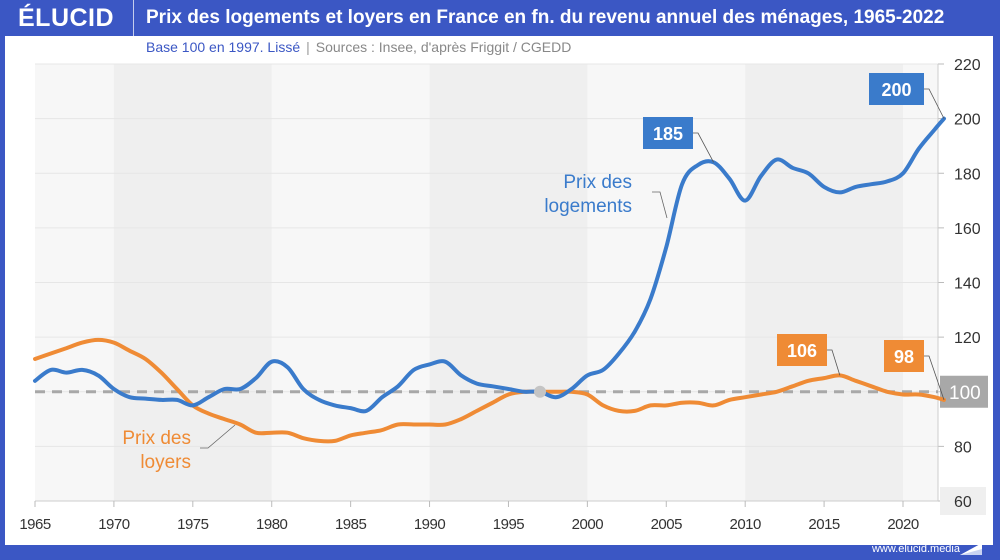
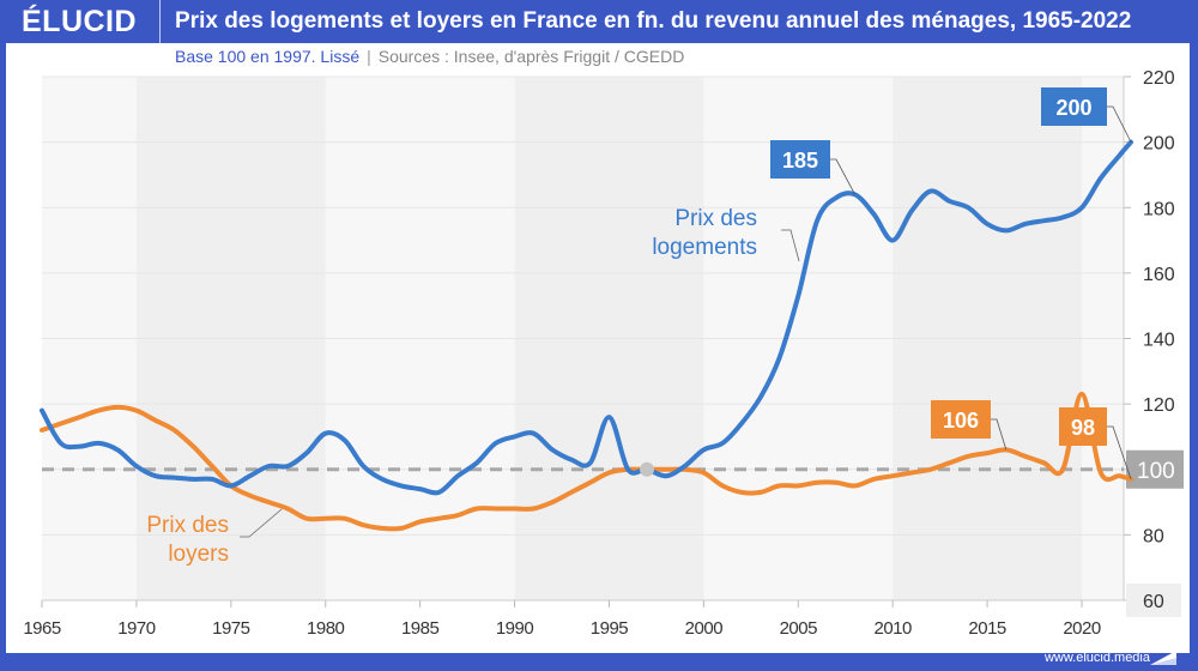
Prix des logements/1965: 104 -> 118
Prix des logements/1995: 101 -> 116
Prix des loyers/2020: 99 -> 123
